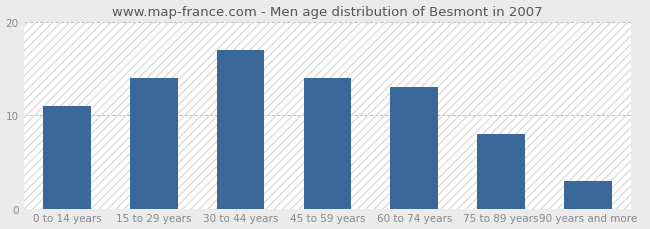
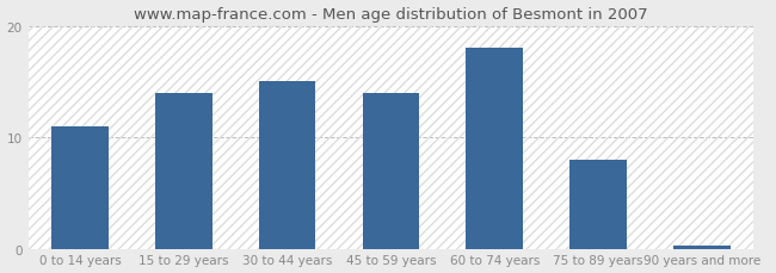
30 to 44 years: 17.0 -> 15.0
60 to 74 years: 13.0 -> 18.0
90 years and more: 3.0 -> 0.3
